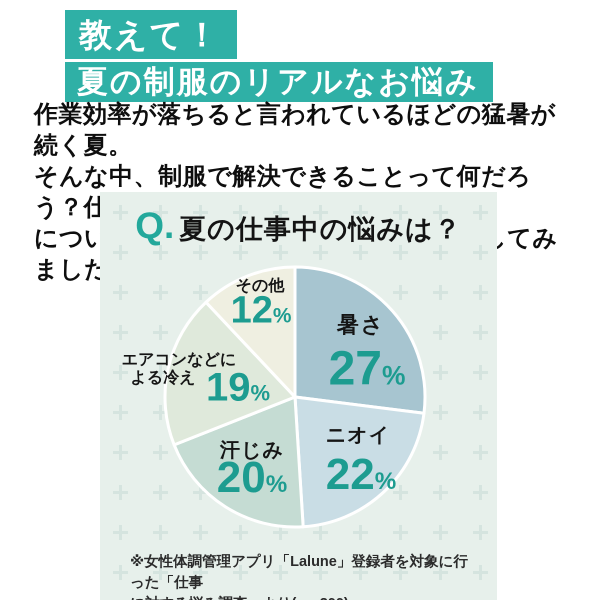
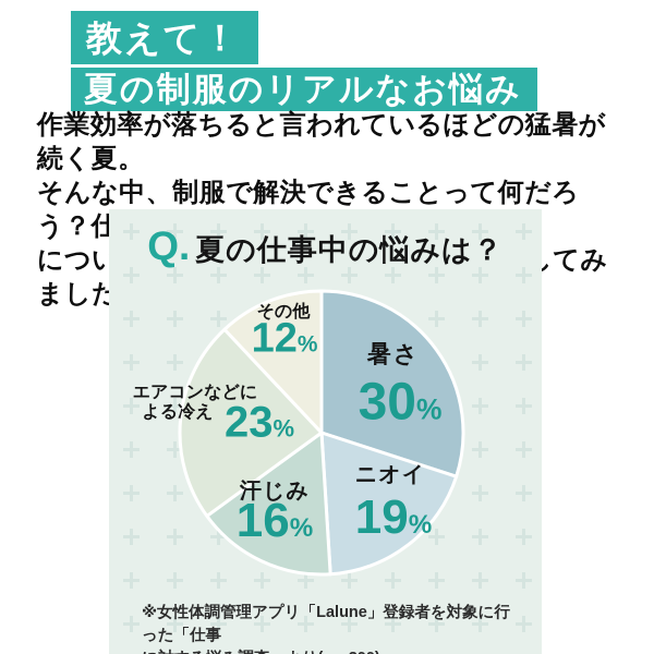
暑さ: 27 -> 30
ニオイ: 22 -> 19
汗じみ: 20 -> 16
エアコンなどによる冷え: 19 -> 23
